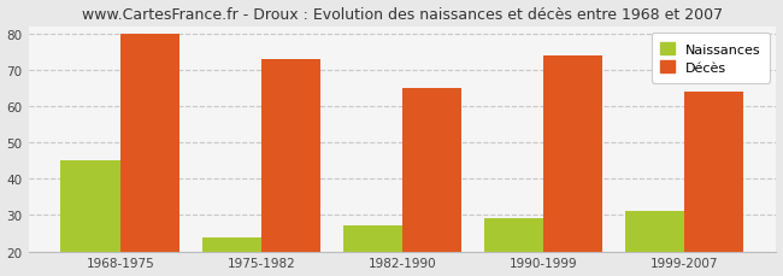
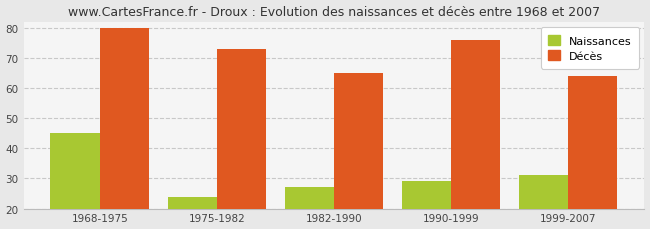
Décès/1990-1999: 74 -> 76
